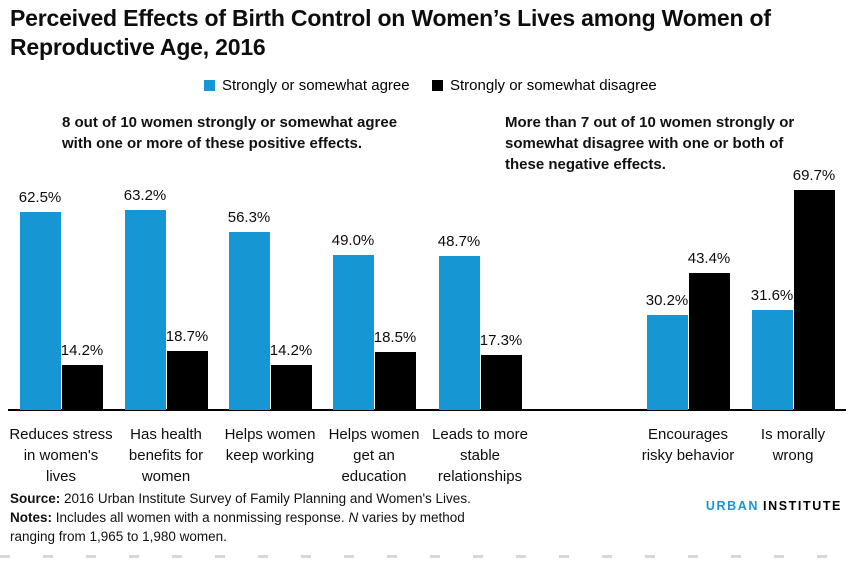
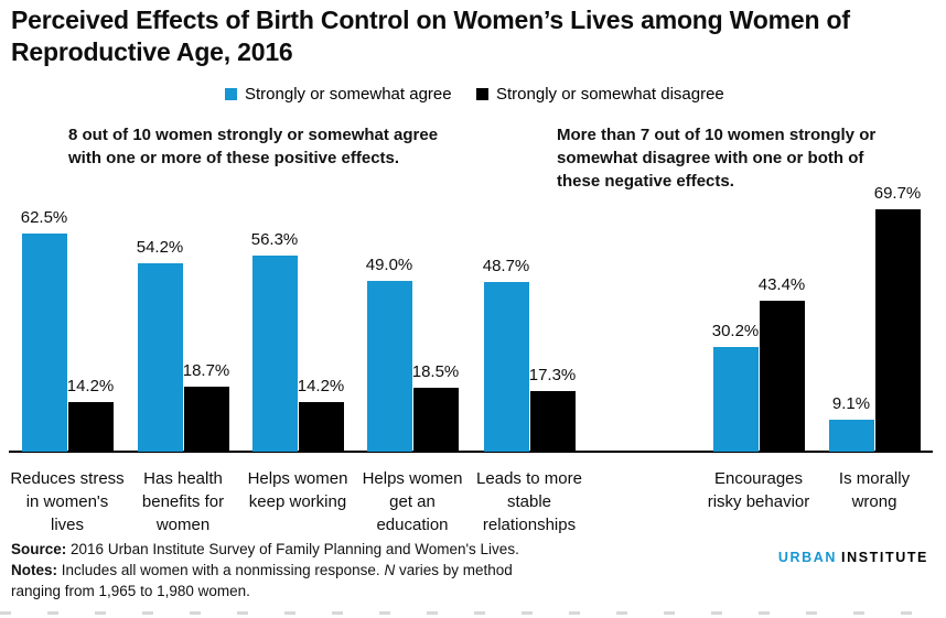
Strongly or somewhat agree/Has health benefits for women: 63.2% -> 54.2%
Strongly or somewhat agree/Is morally wrong: 31.6% -> 9.1%
